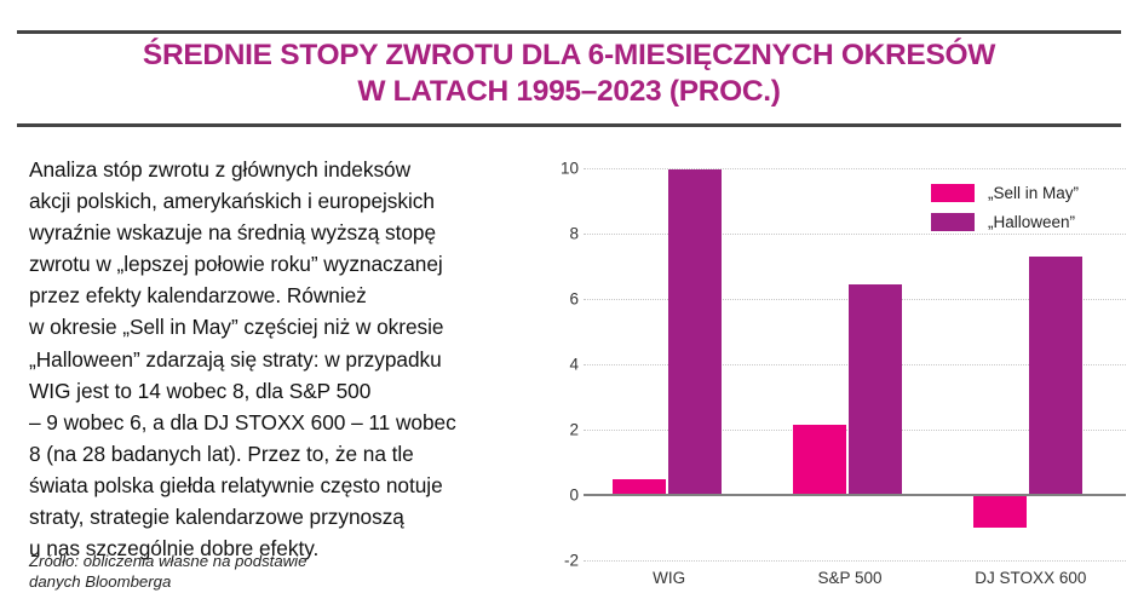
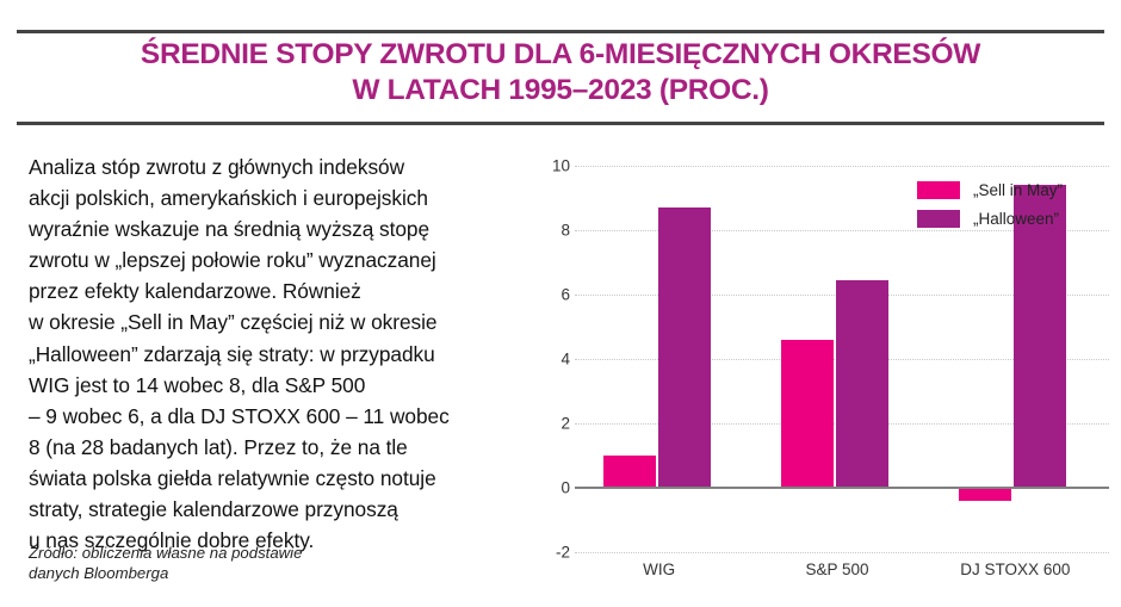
„Sell in May”/WIG: 0.5 -> 1.0
„Halloween”/WIG: 9.9 -> 8.7
„Sell in May”/S&P 500: 2.1 -> 4.6
„Sell in May”/DJ STOXX 600: -1.0 -> -0.4
„Halloween”/DJ STOXX 600: 7.3 -> 9.4
